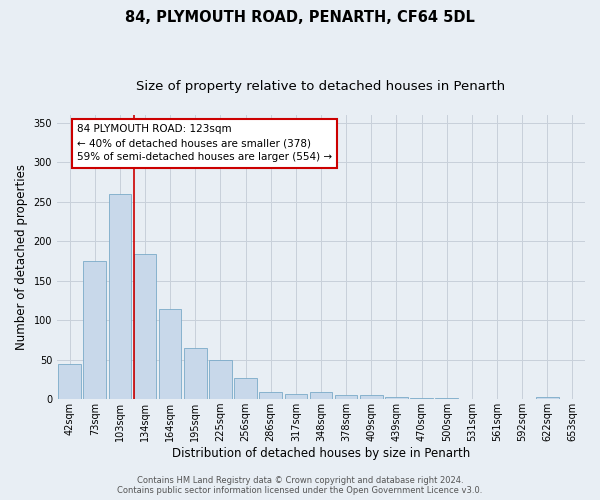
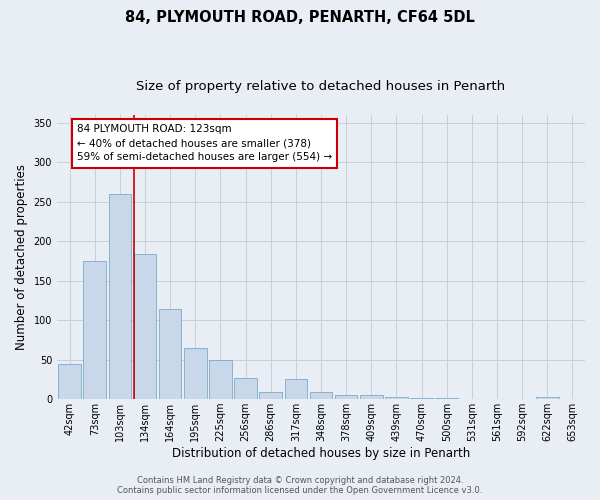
317sqm: 7 -> 26
